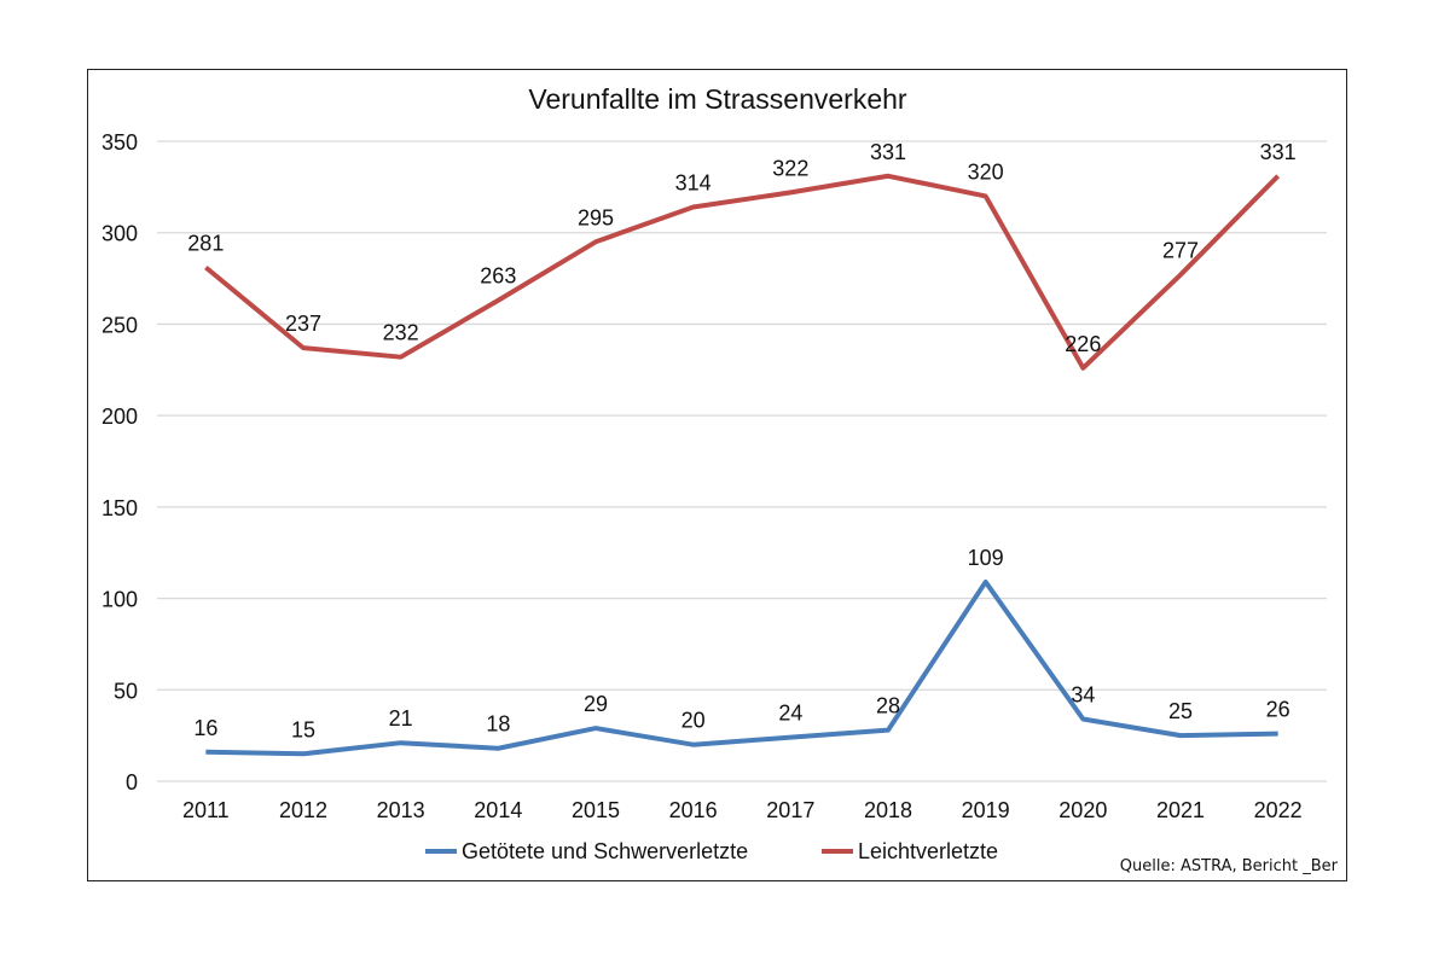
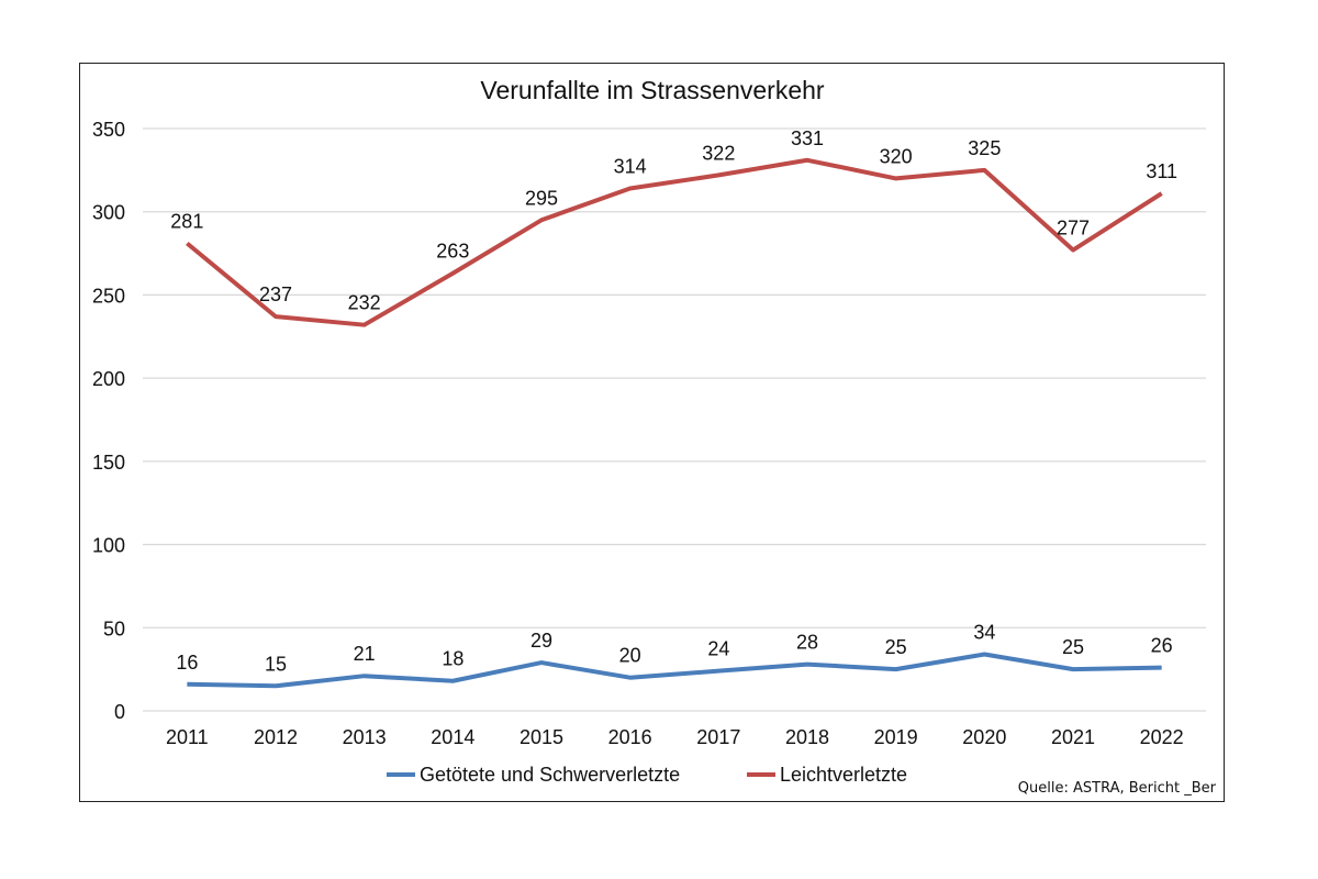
Getötete und Schwerverletzte/2019: 109 -> 25
Leichtverletzte/2020: 226 -> 325
Leichtverletzte/2022: 331 -> 311
